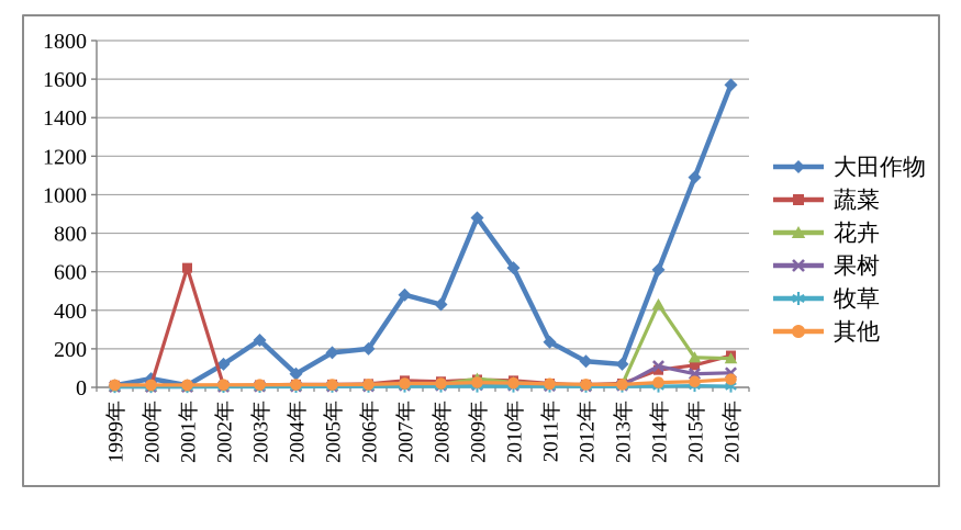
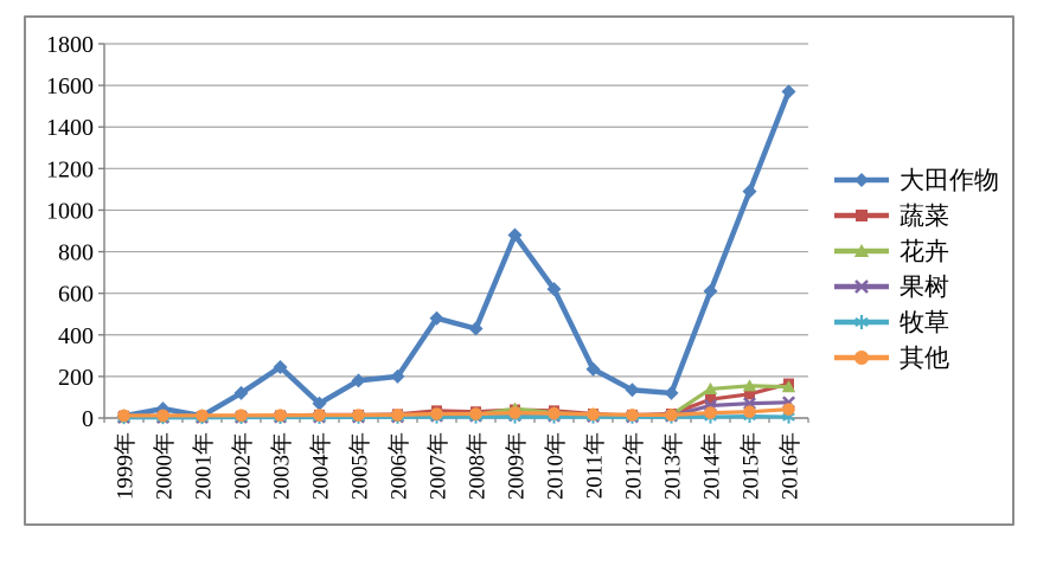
蔬菜/2001年: 620 -> 10
花卉/2014年: 430 -> 140
果树/2014年: 110 -> 60
